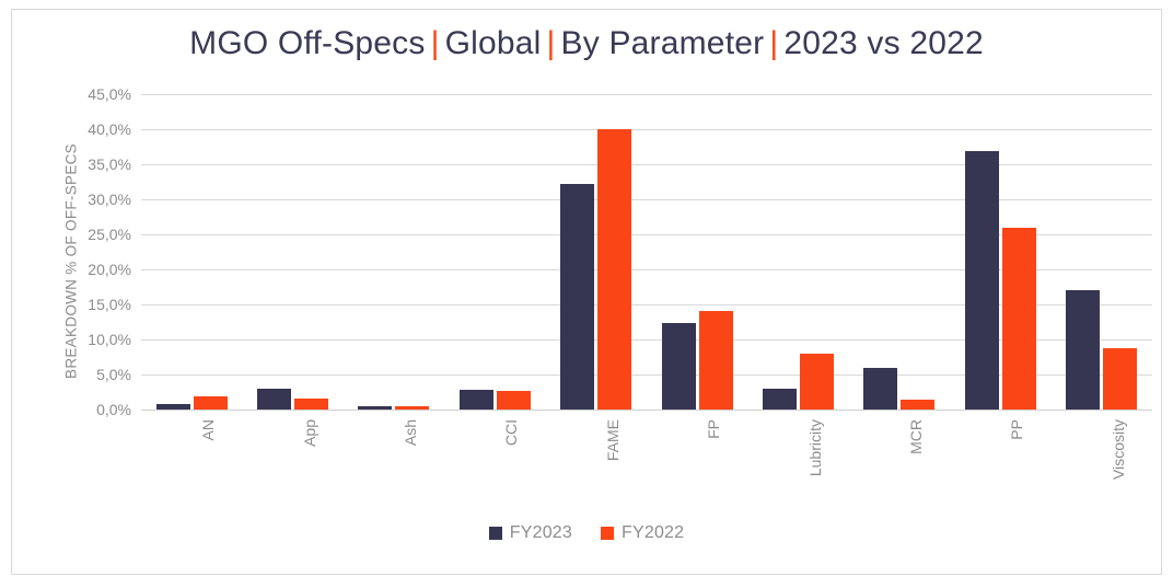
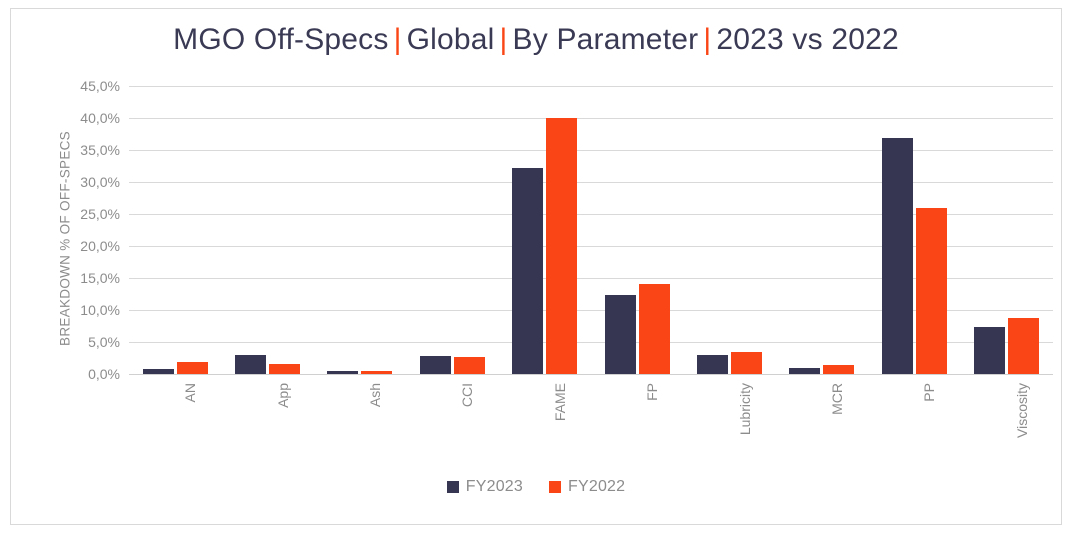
FY2022/Lubricity: 8% -> 4%
FY2023/MCR: 6% -> 1%
FY2023/Viscosity: 17% -> 7%
